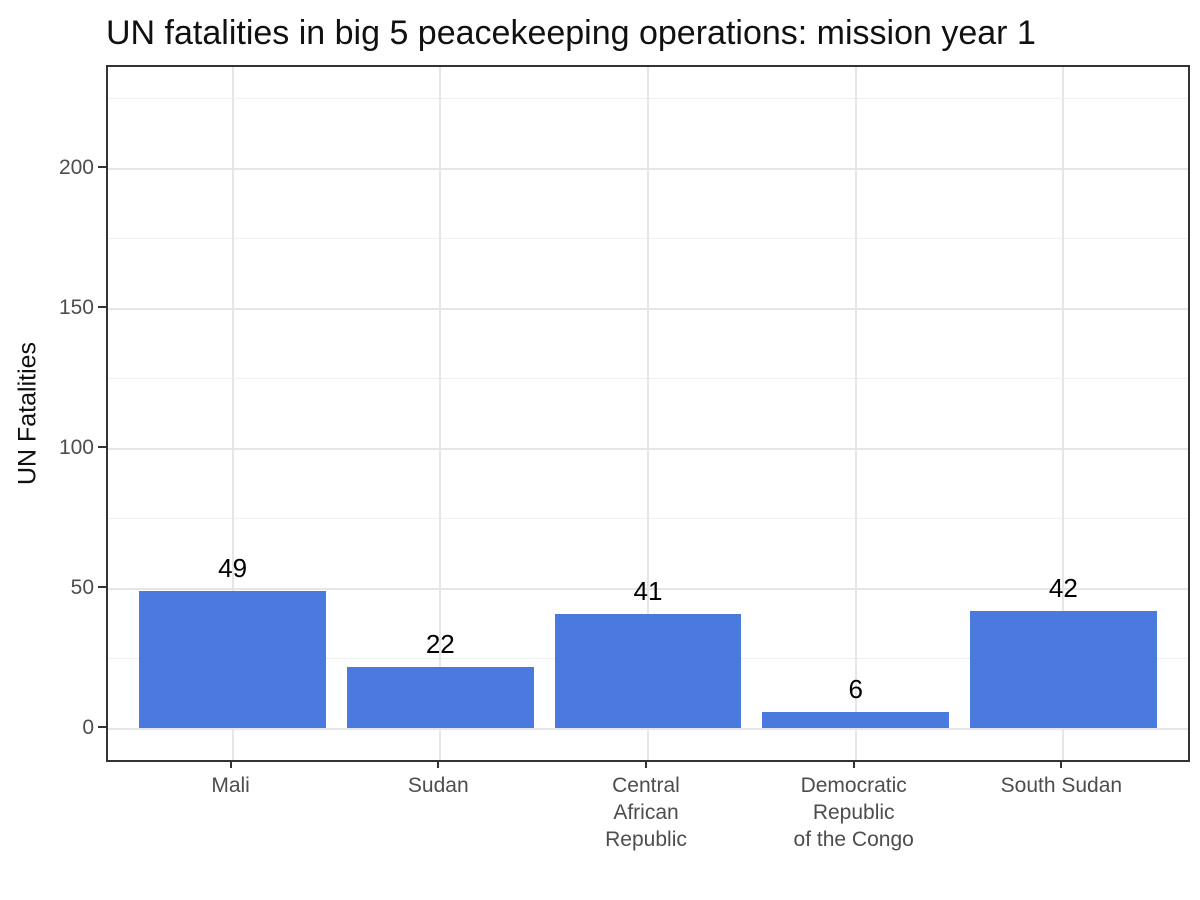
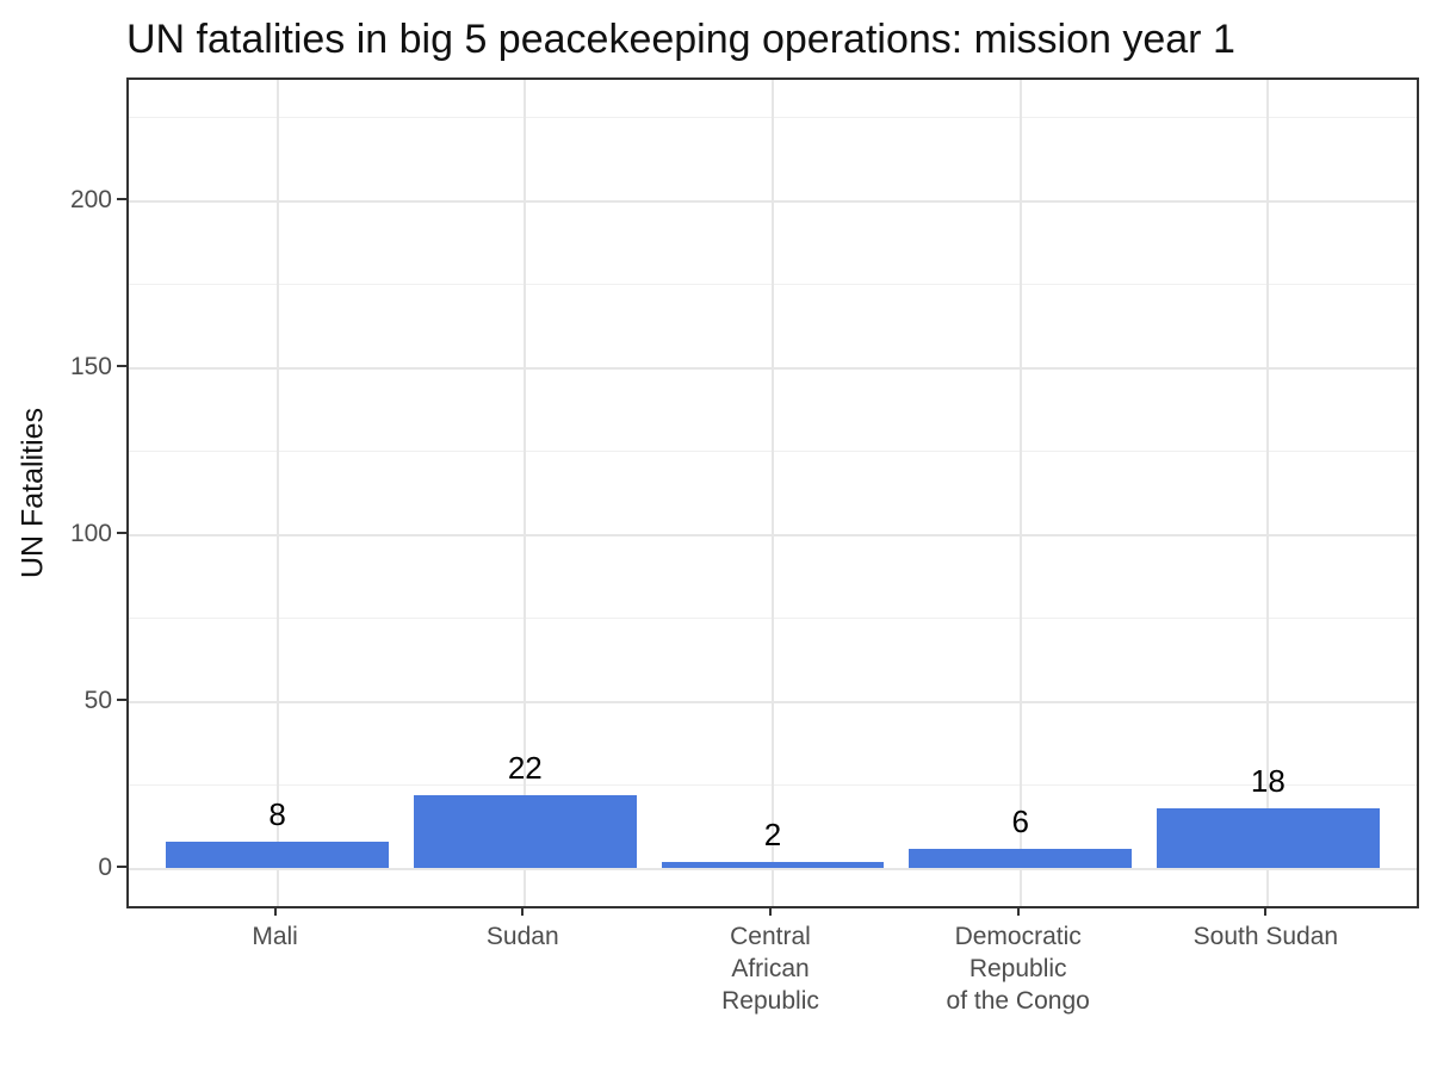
Mali: 49 -> 8
Central African Republic: 41 -> 2
South Sudan: 42 -> 18
